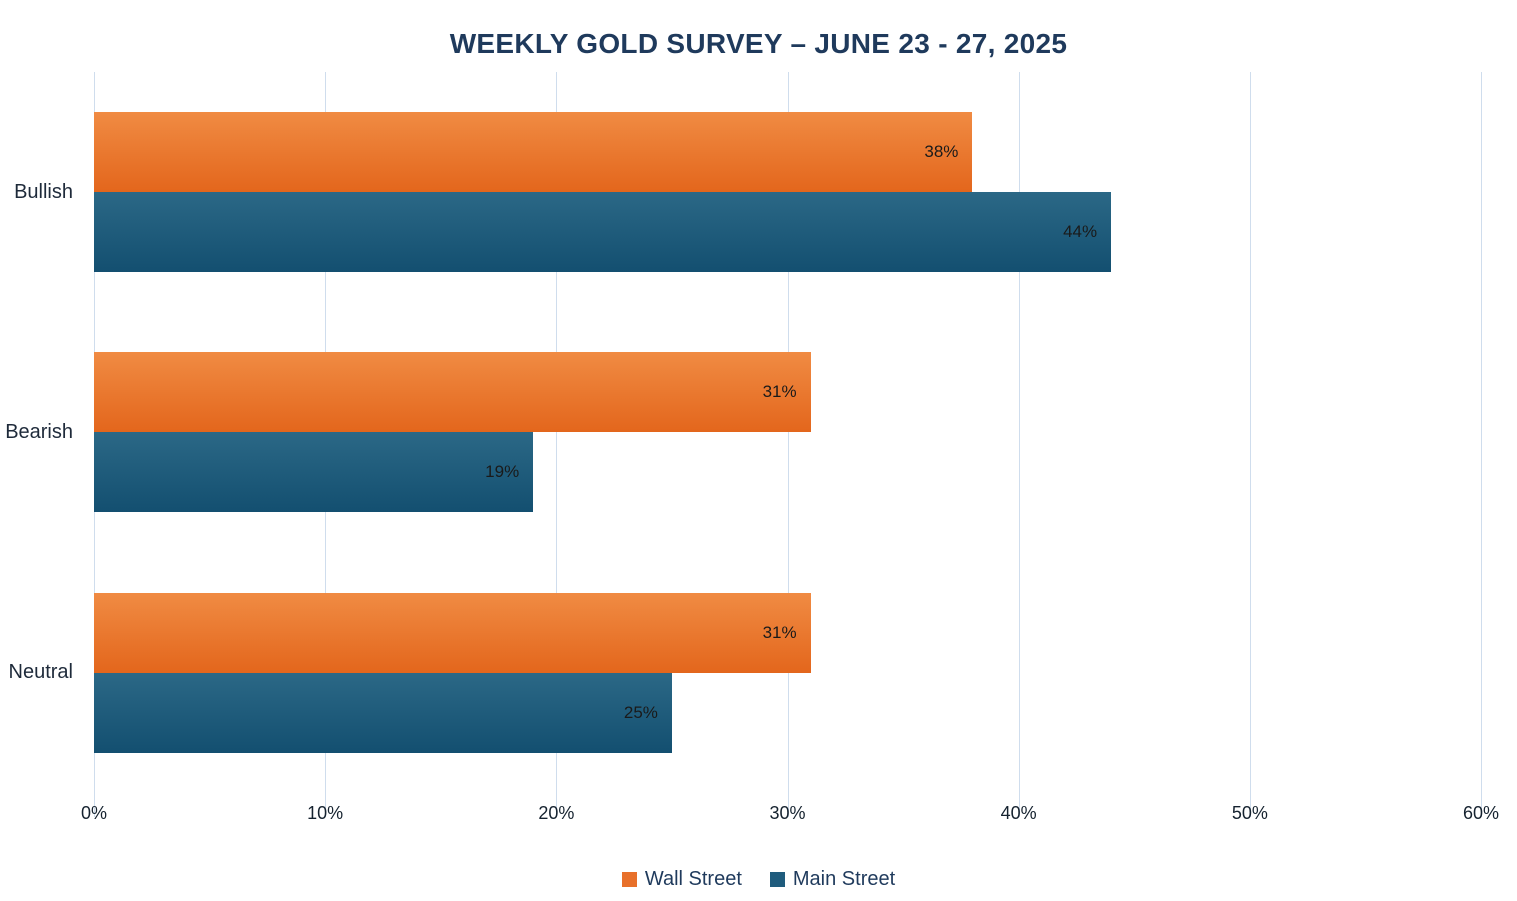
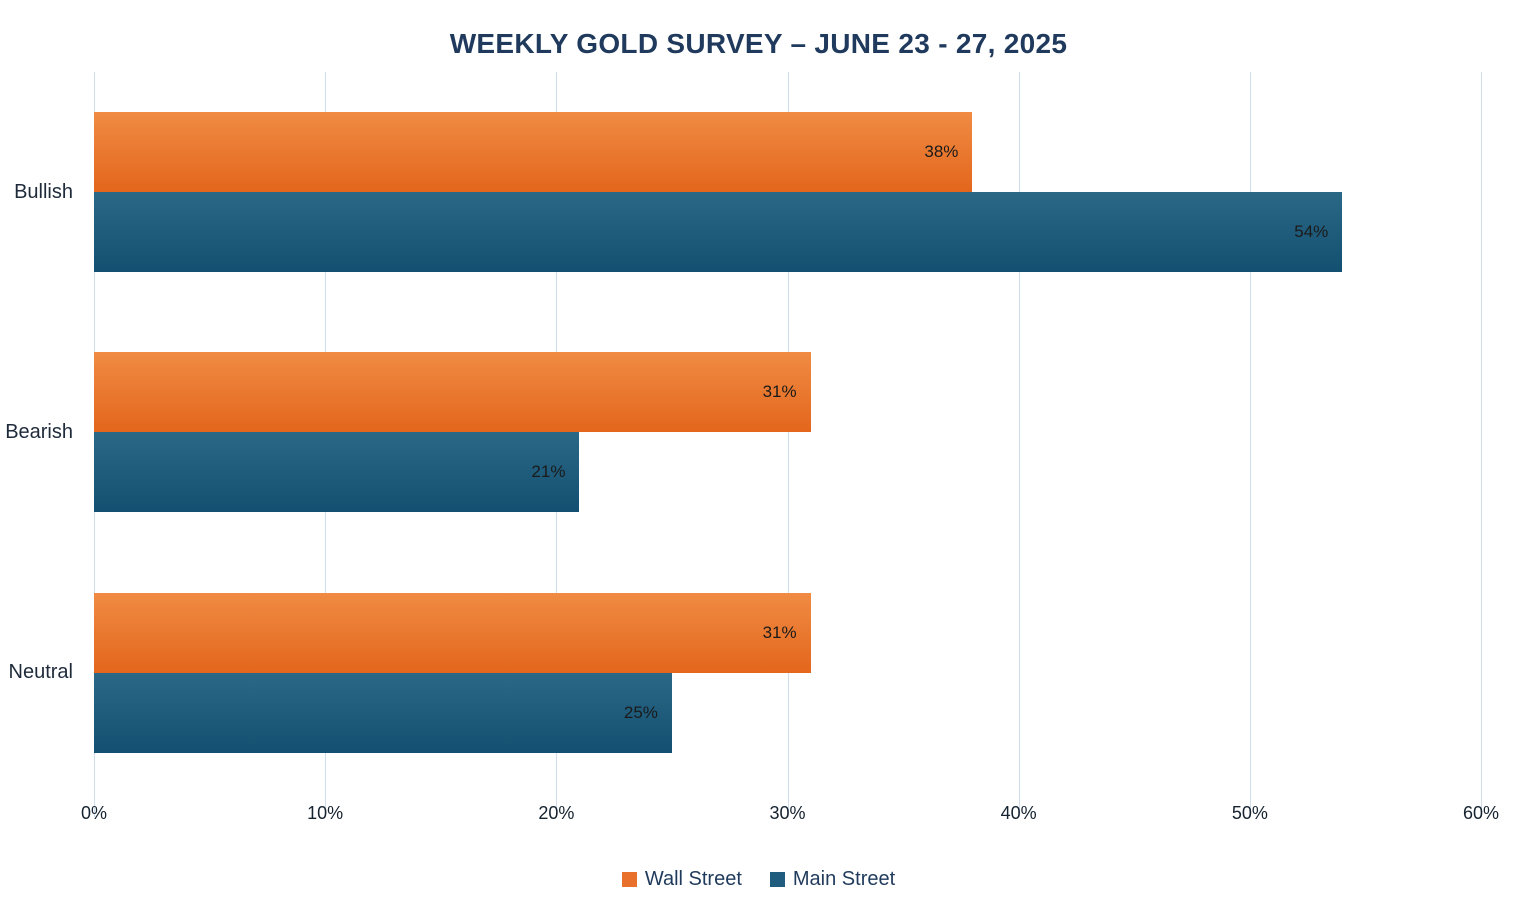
Main Street/Bullish: 44% -> 54%
Main Street/Bearish: 19% -> 21%
